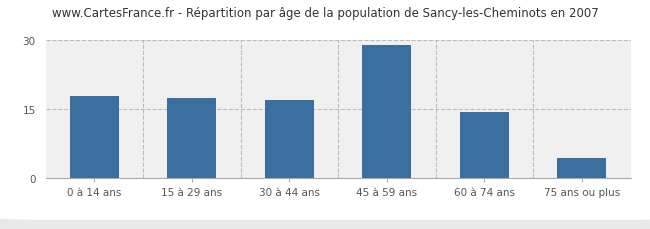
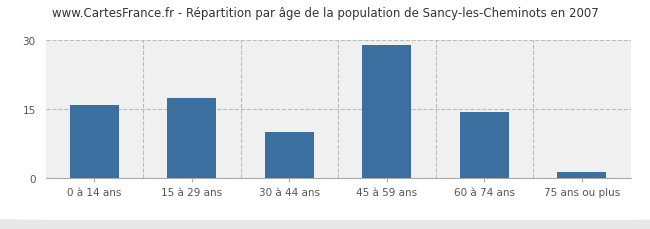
0 à 14 ans: 18.0 -> 16.0
30 à 44 ans: 17.0 -> 10.0
75 ans ou plus: 4.5 -> 1.5
